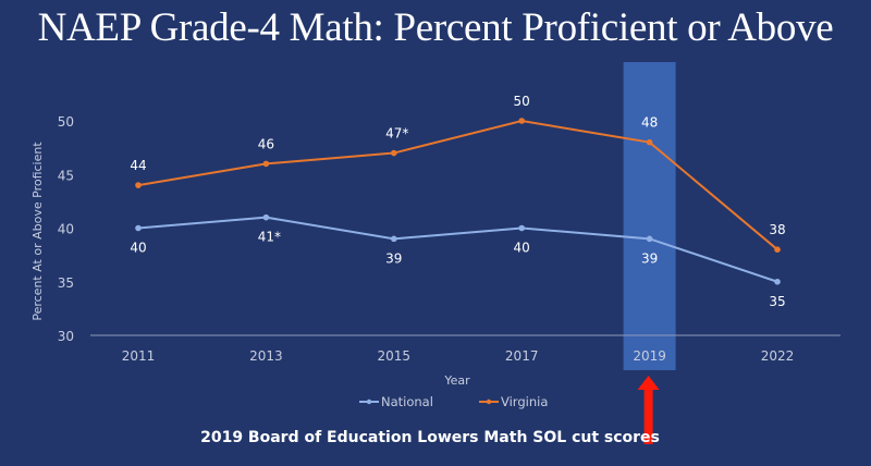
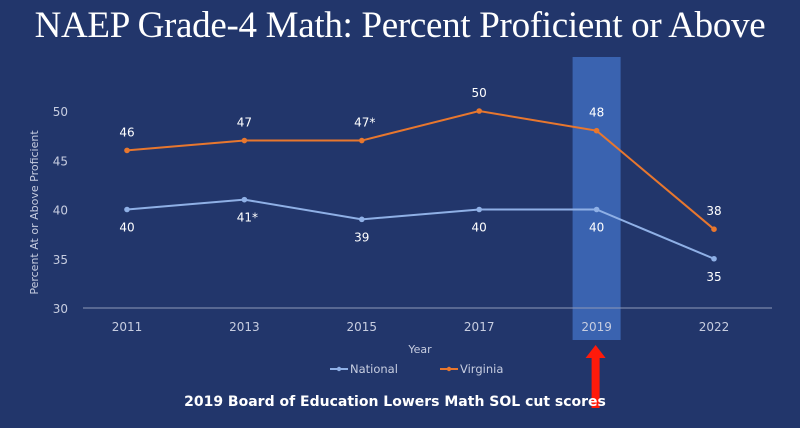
Virginia/2011: 44 -> 46
Virginia/2013: 46 -> 47
National/2019: 39 -> 40
